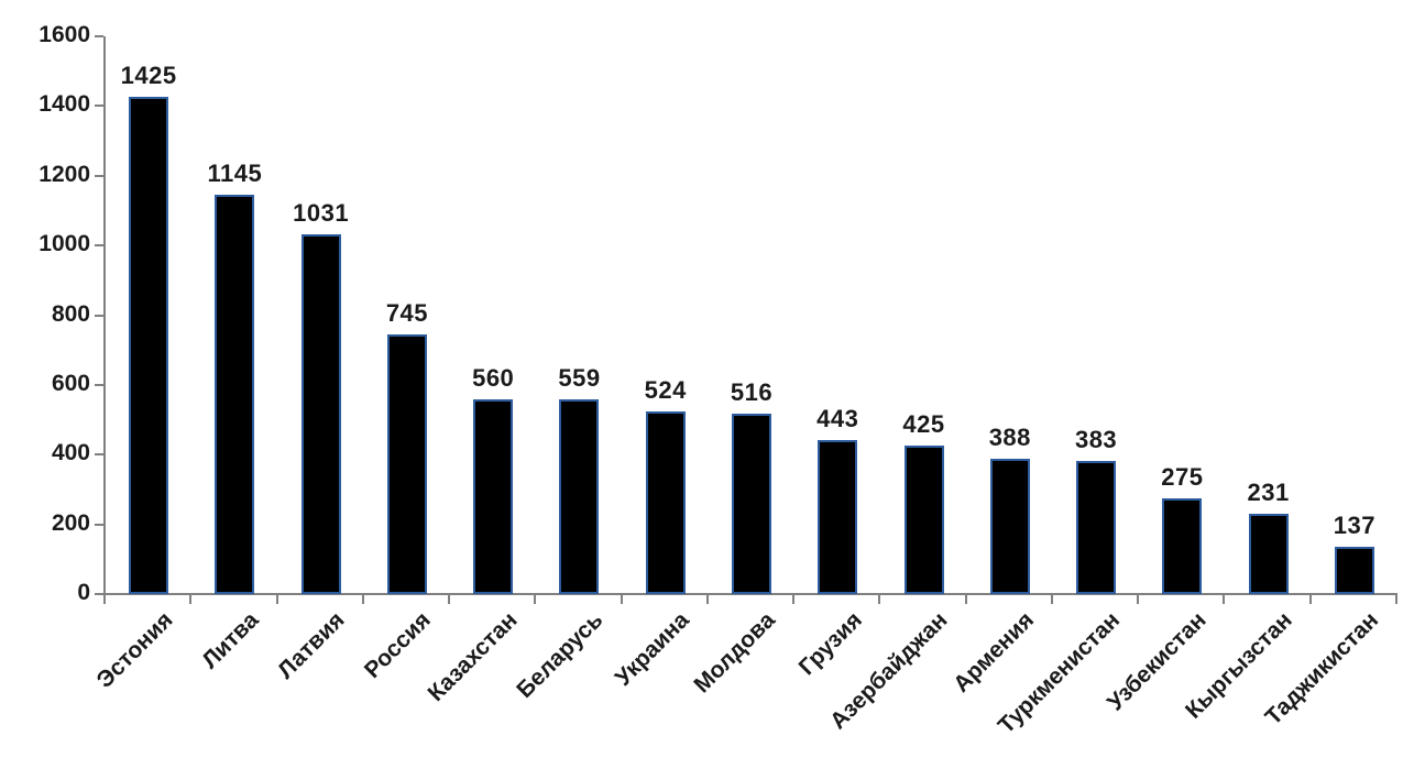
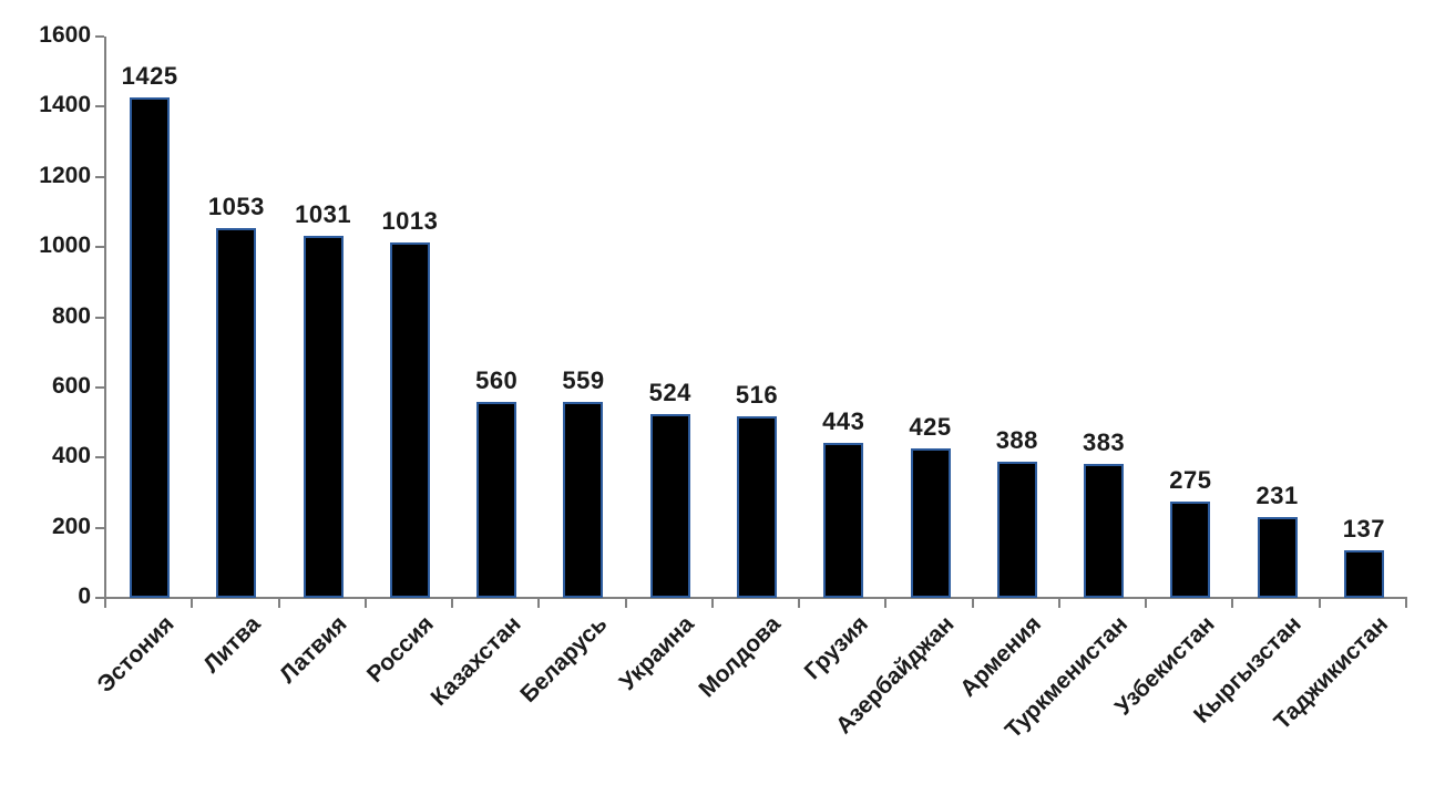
Литва: 1145 -> 1053
Россия: 745 -> 1013
